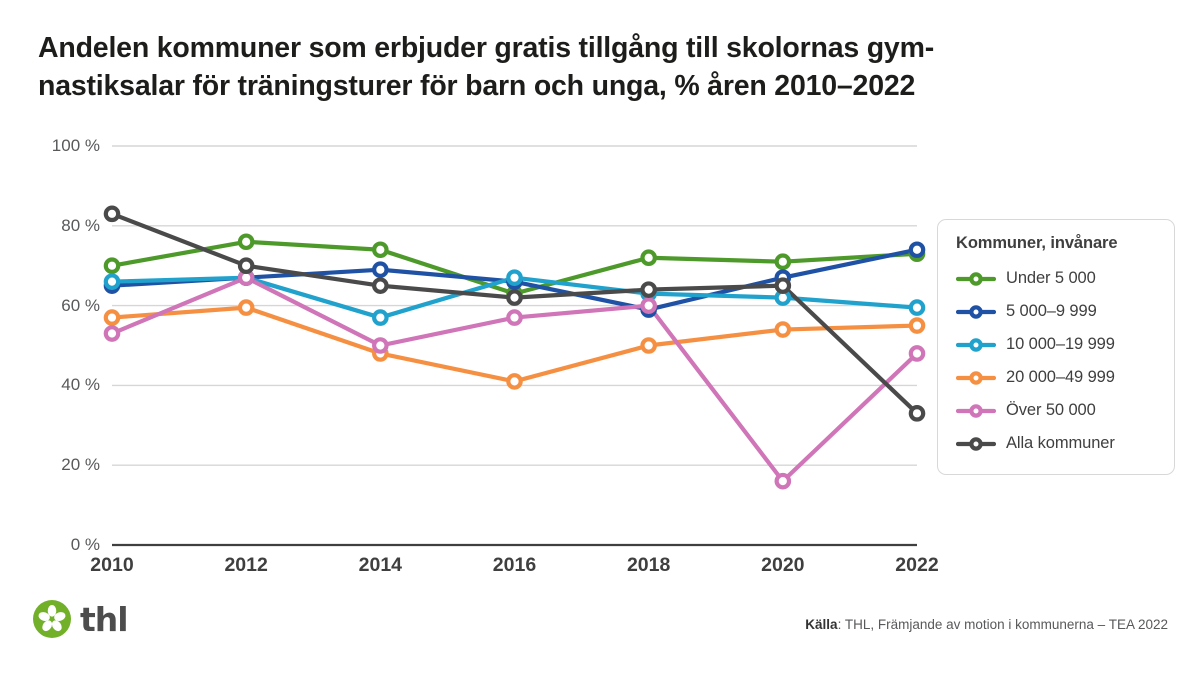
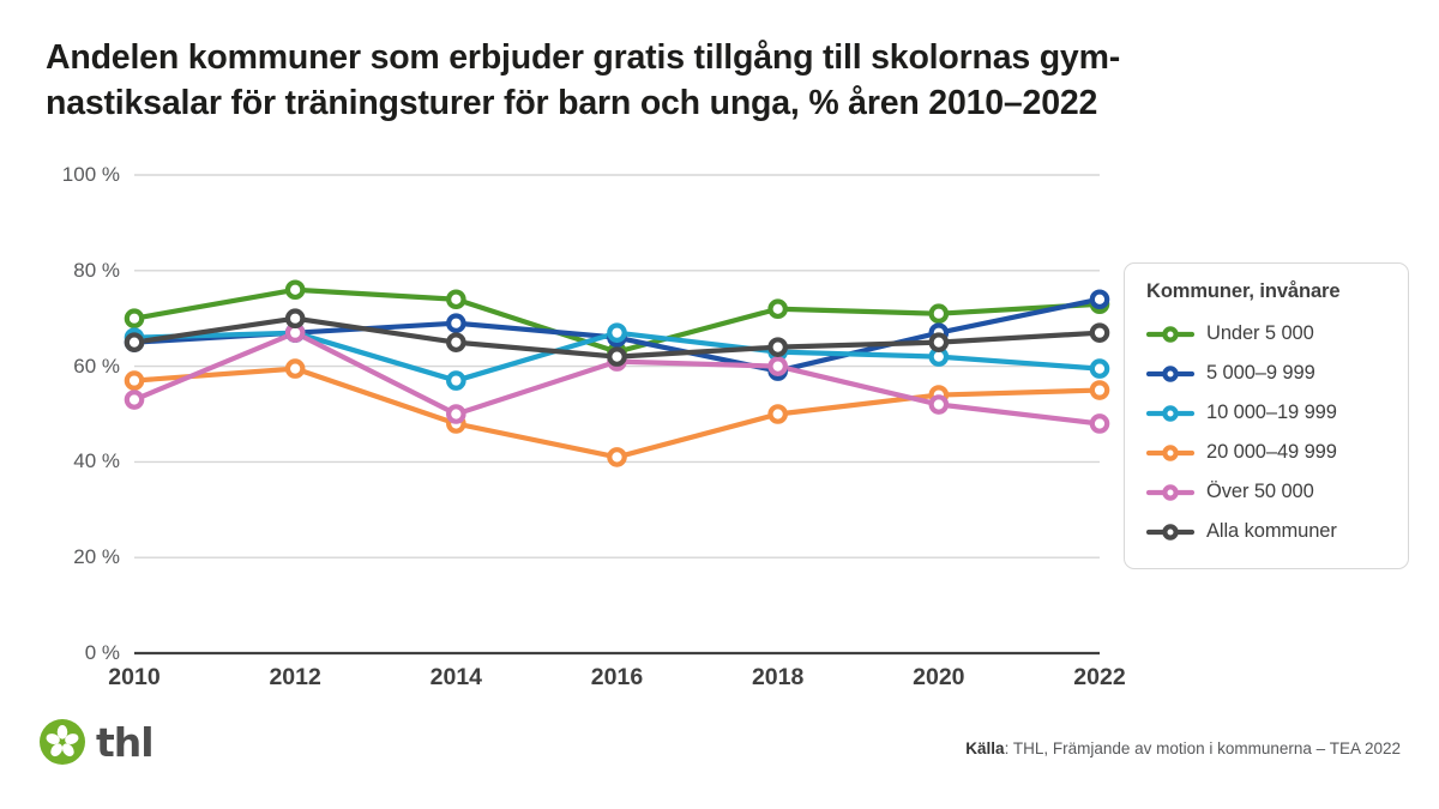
Alla kommuner/2010: 83% -> 65%
Över 50 000/2016: 57% -> 61%
Över 50 000/2020: 16% -> 52%
Alla kommuner/2022: 33% -> 67%
